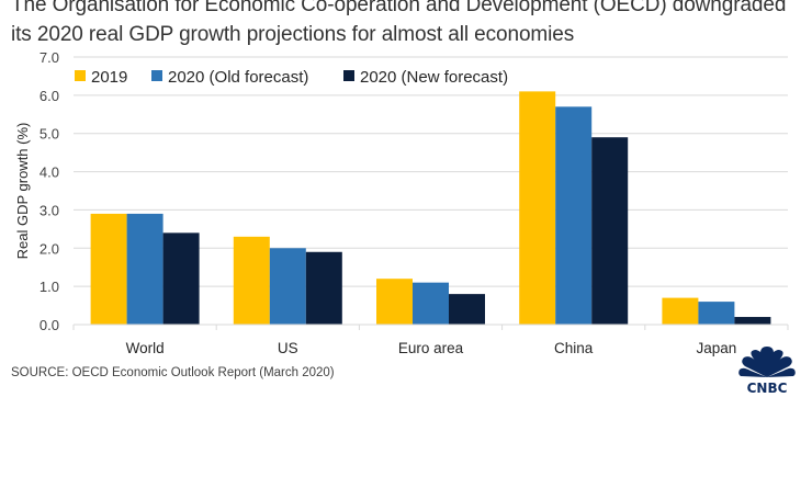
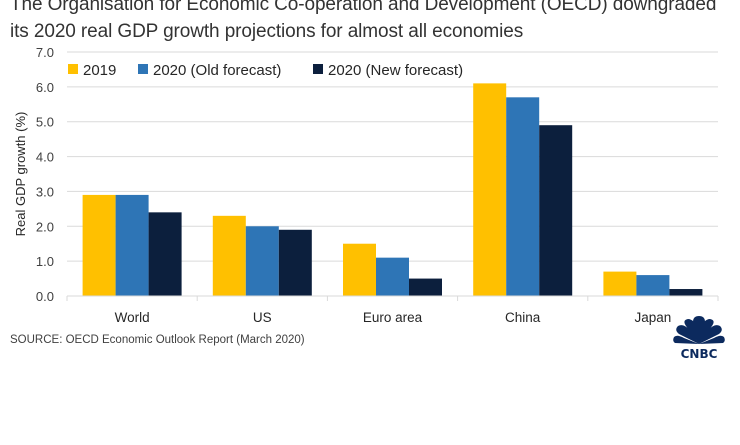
2019/Euro area: 1.2 -> 1.5
2020 (New forecast)/Euro area: 0.8 -> 0.5
